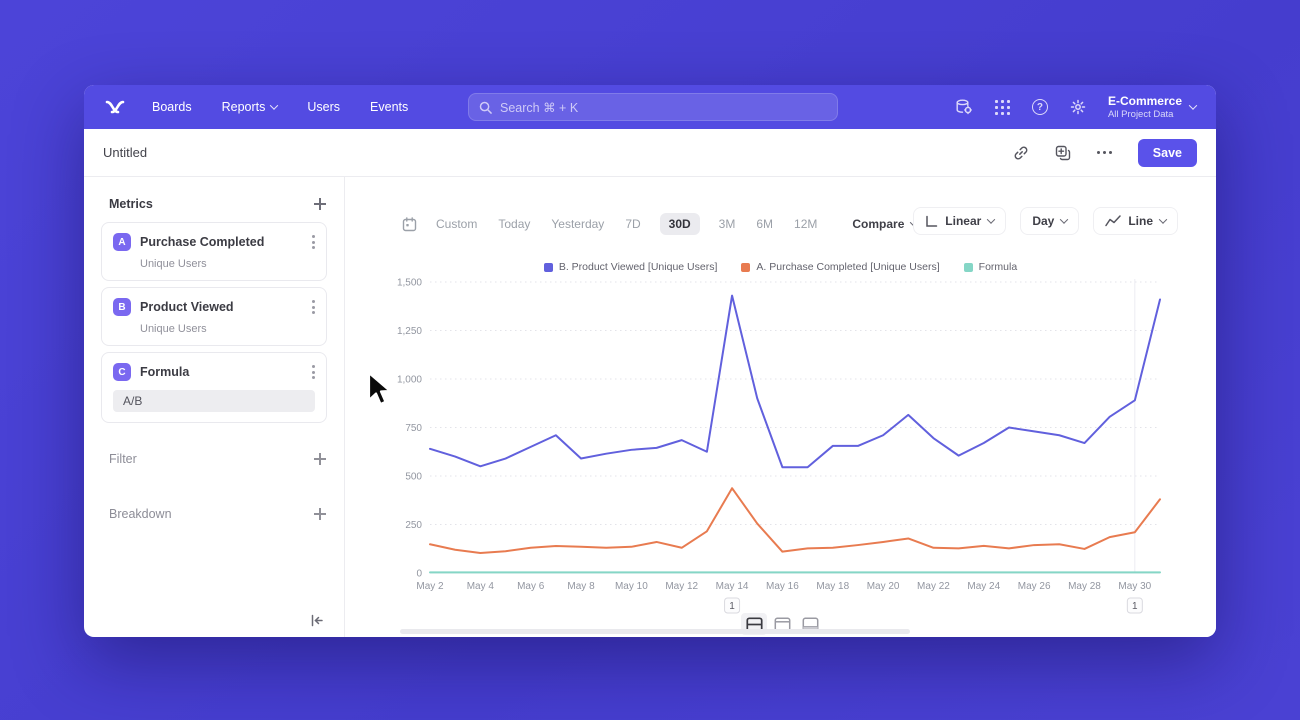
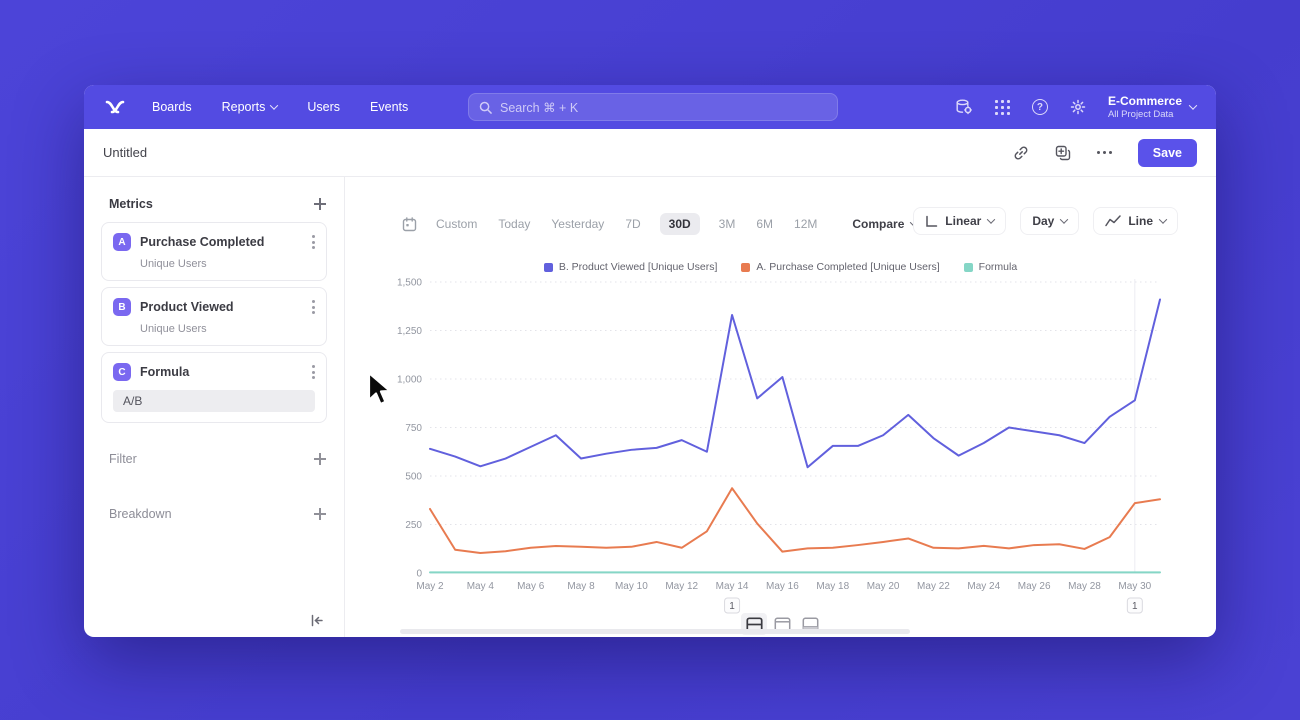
A. Purchase Completed [Unique Users]/May 2: 150 -> 330
B. Product Viewed [Unique Users]/May 14: 1430 -> 1330
B. Product Viewed [Unique Users]/May 16: 540 -> 1010
A. Purchase Completed [Unique Users]/May 30: 210 -> 360
